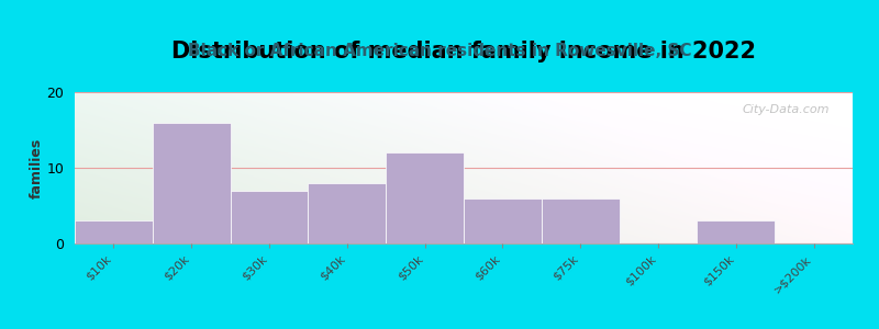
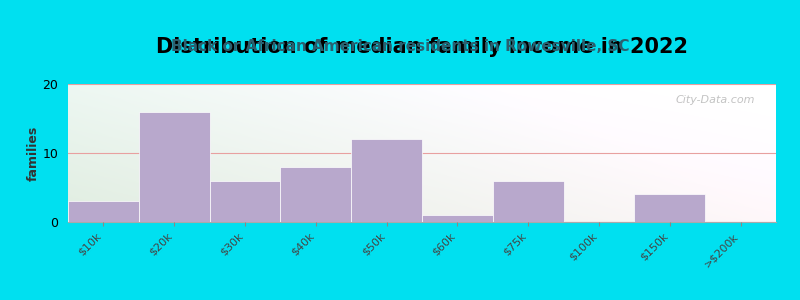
$30k: 7 -> 6
$60k: 6 -> 1
$150k: 3 -> 4
